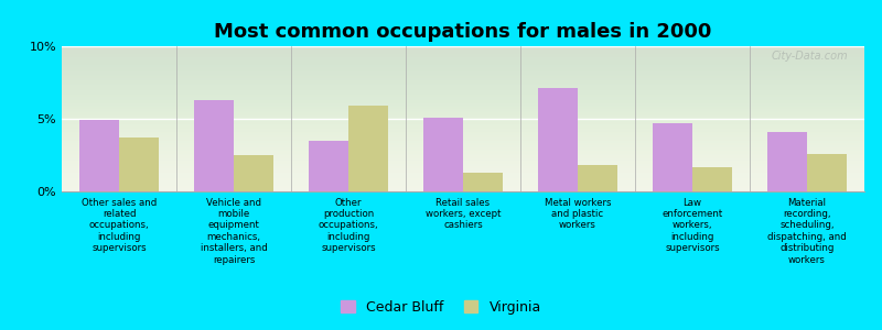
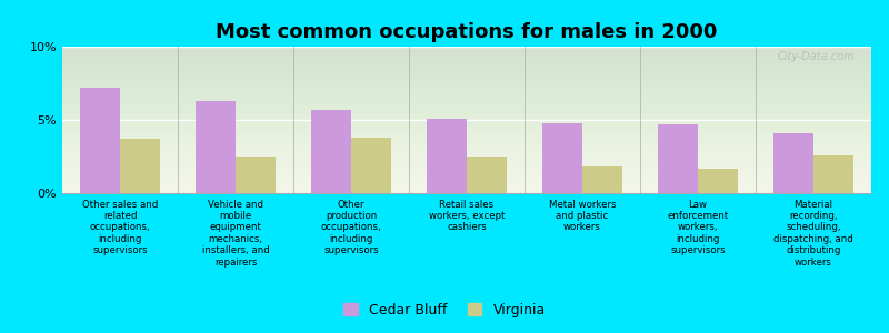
Cedar Bluff/Other sales and related occupations, including supervisors: 4.9% -> 7.2%
Cedar Bluff/Other production occupations, including supervisors: 3.5% -> 5.7%
Virginia/Other production occupations, including supervisors: 5.9% -> 3.8%
Virginia/Retail sales workers, except cashiers: 1.3% -> 2.5%
Cedar Bluff/Metal workers and plastic workers: 7.1% -> 4.8%
